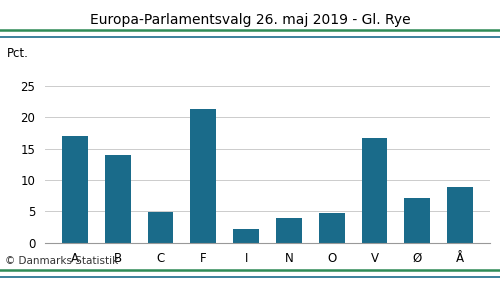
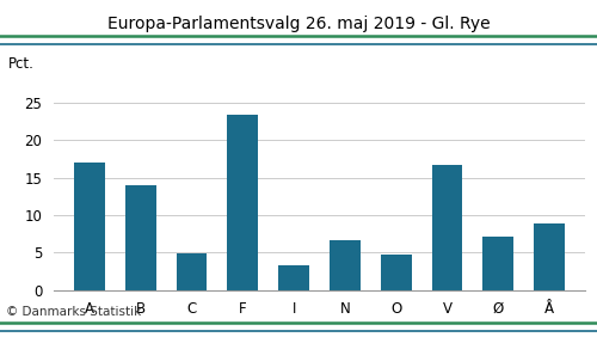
F: 21.3 -> 23.4
I: 2.1 -> 3.2
N: 3.9 -> 6.6
